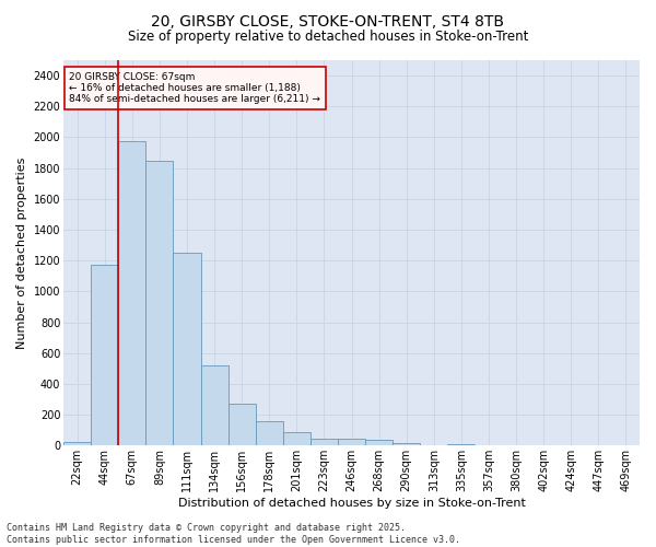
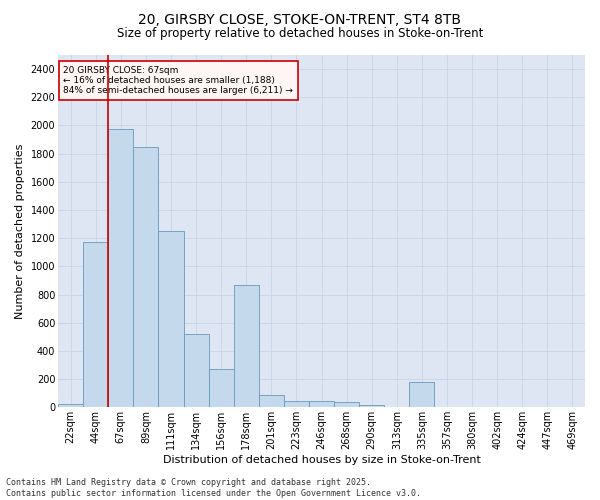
178sqm: 160 -> 870
335sqm: 10 -> 180
